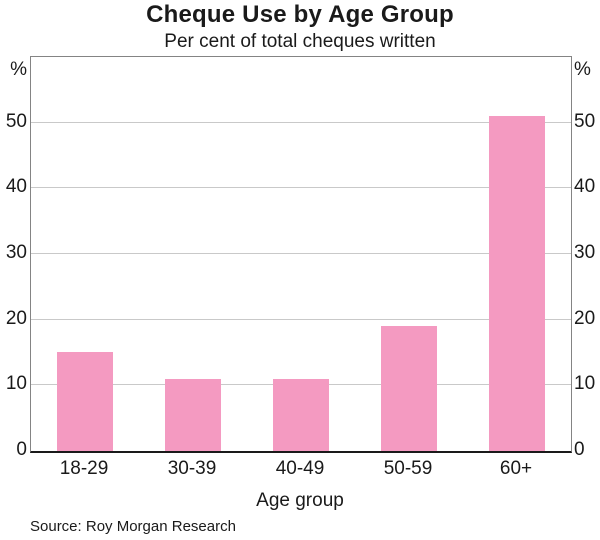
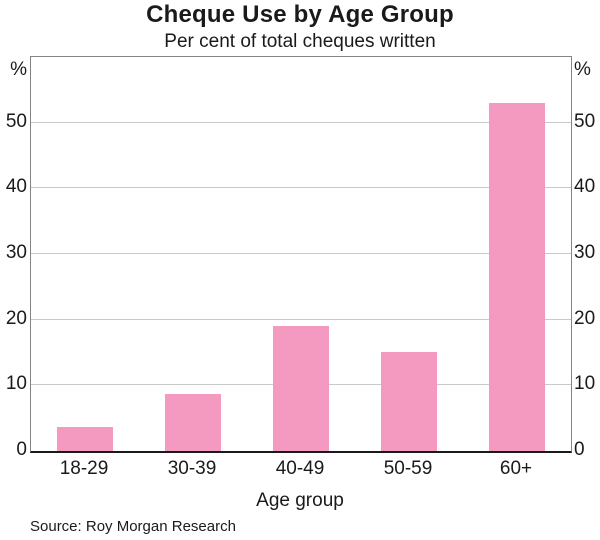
18-29: 15 -> 4
30-39: 11 -> 9
40-49: 11 -> 19
50-59: 19 -> 15
60+: 51 -> 53
